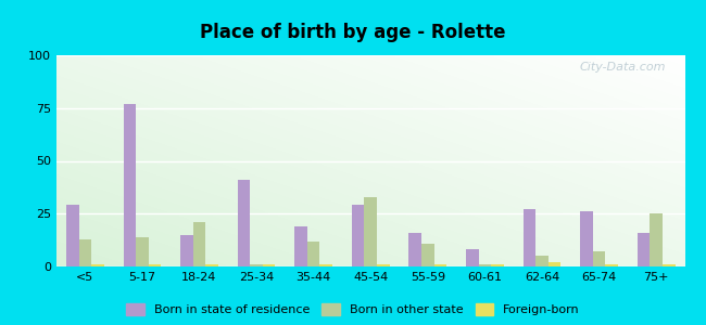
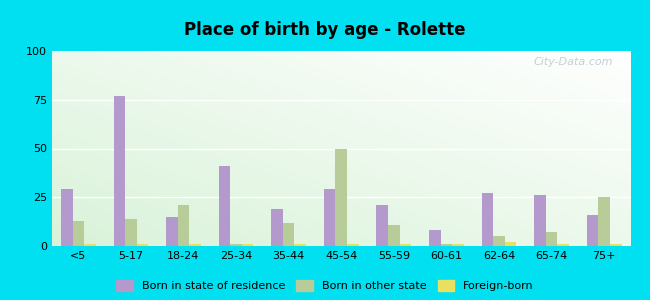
Born in other state/45-54: 33 -> 50
Born in state of residence/55-59: 16 -> 21
